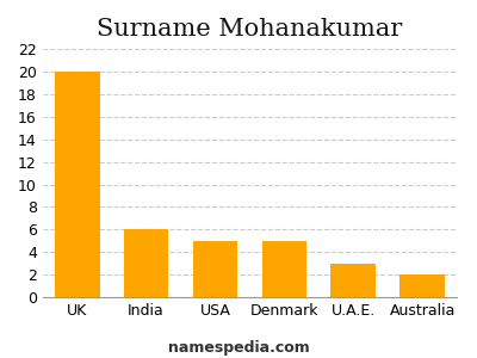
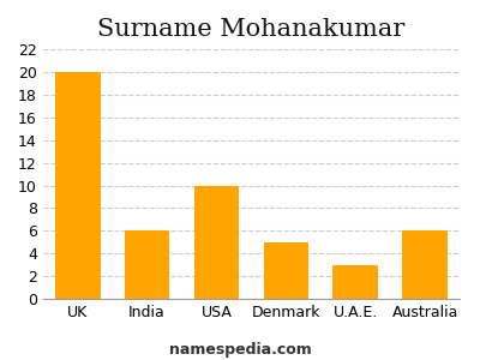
USA: 5 -> 10
Australia: 2 -> 6
